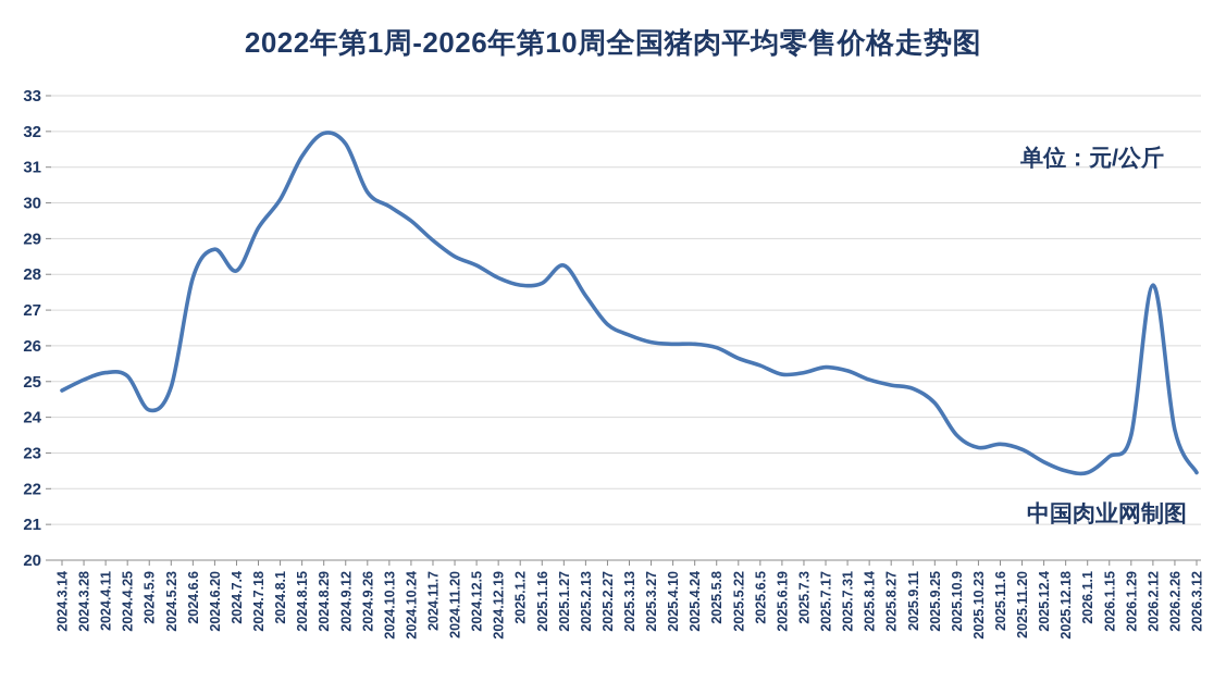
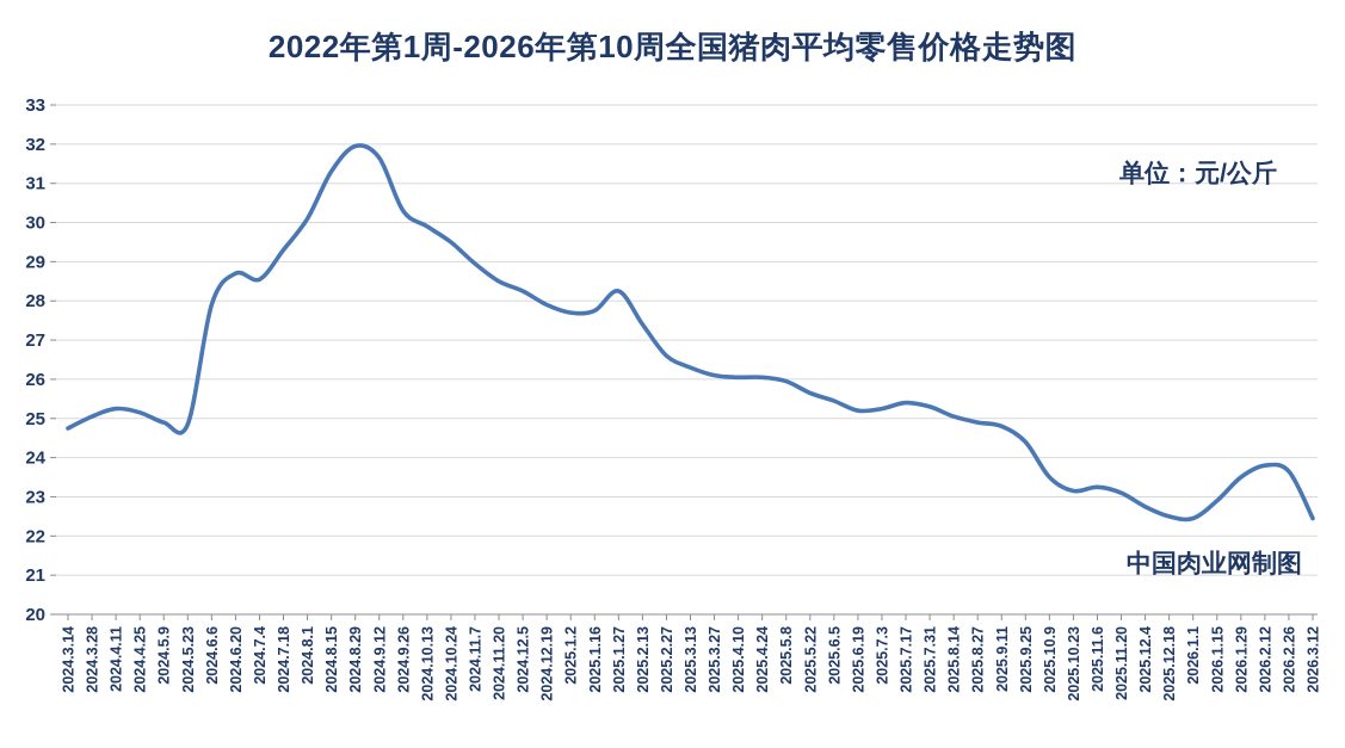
2024.5.9: 24.2 -> 24.9
2024.7.4: 28.1 -> 28.6
2026.2.12: 27.7 -> 23.8
